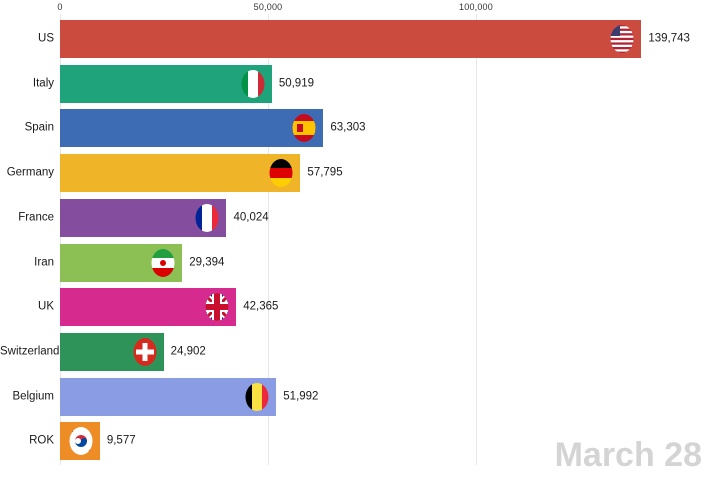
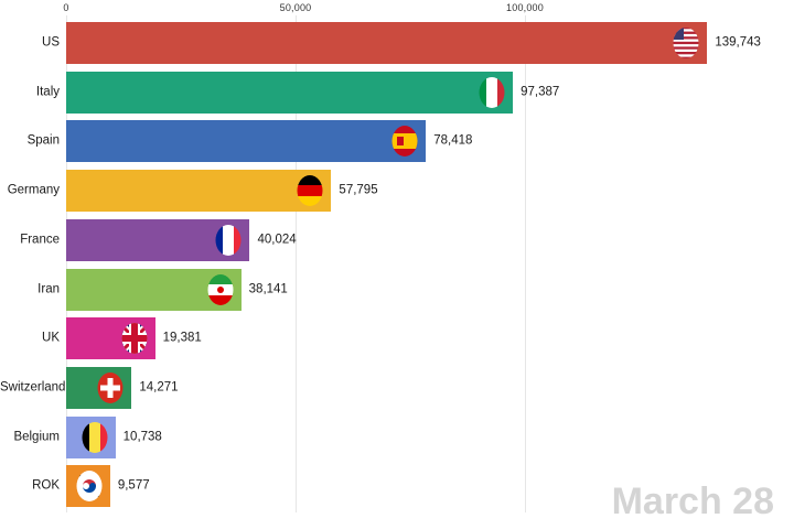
Italy: 50,919 -> 97,387
Spain: 63,303 -> 78,418
Iran: 29,394 -> 38,141
UK: 42,365 -> 19,381
Switzerland: 24,902 -> 14,271
Belgium: 51,992 -> 10,738
